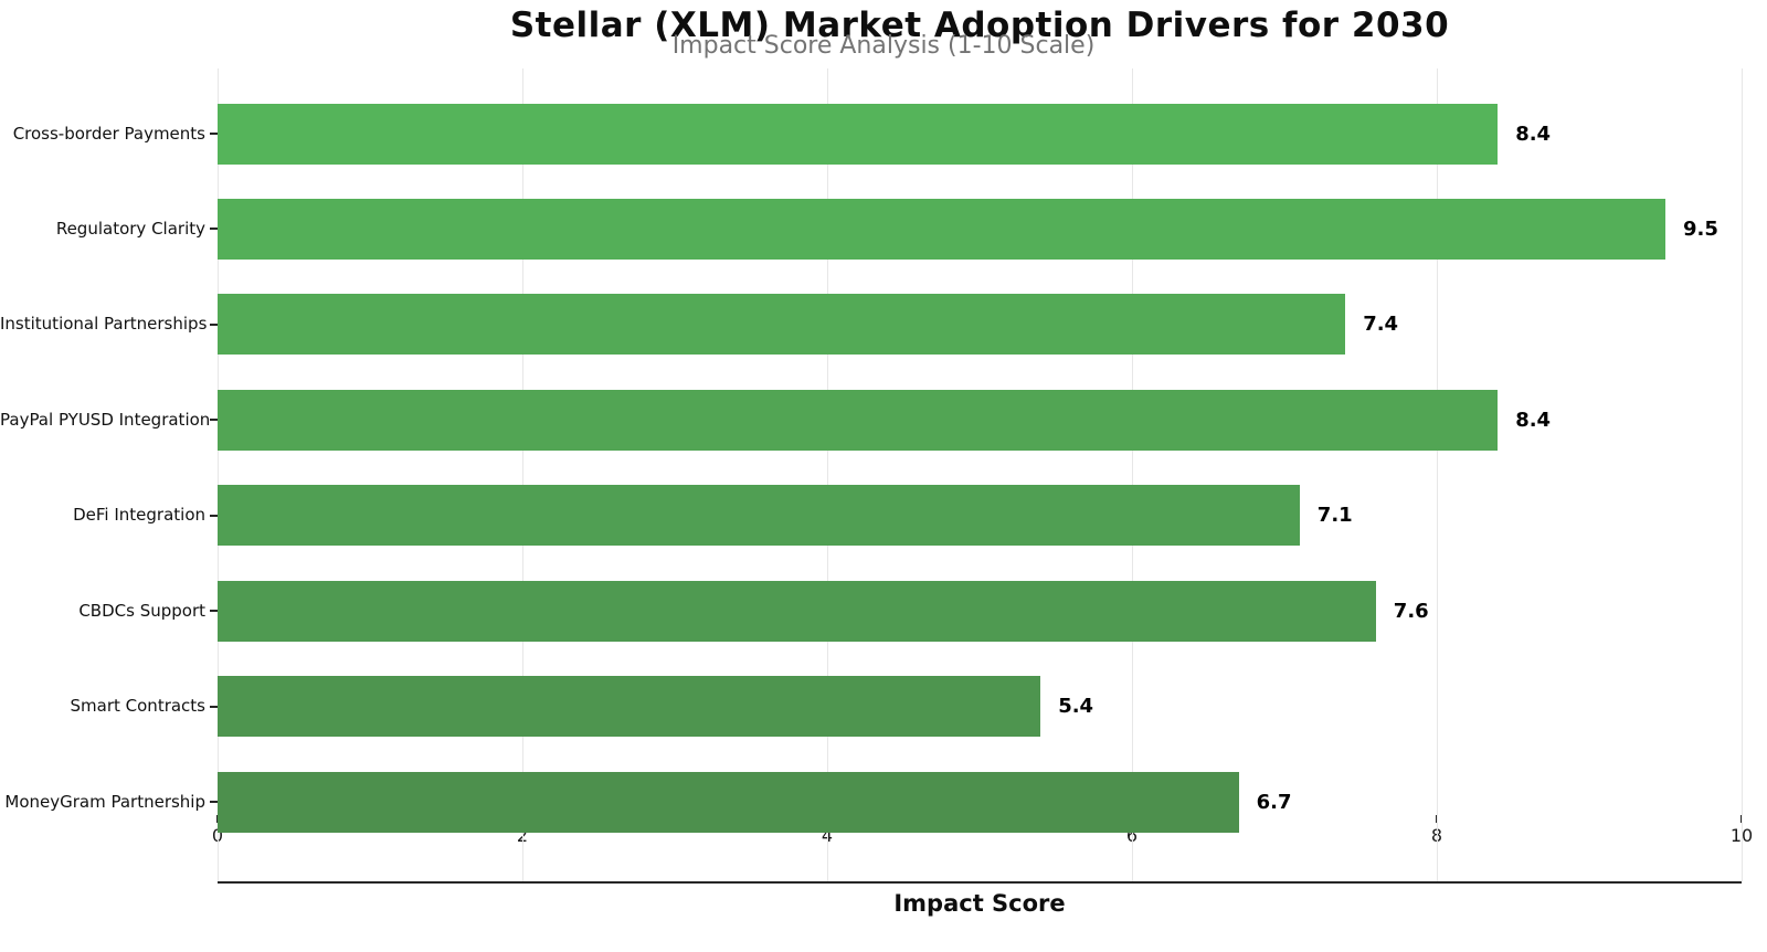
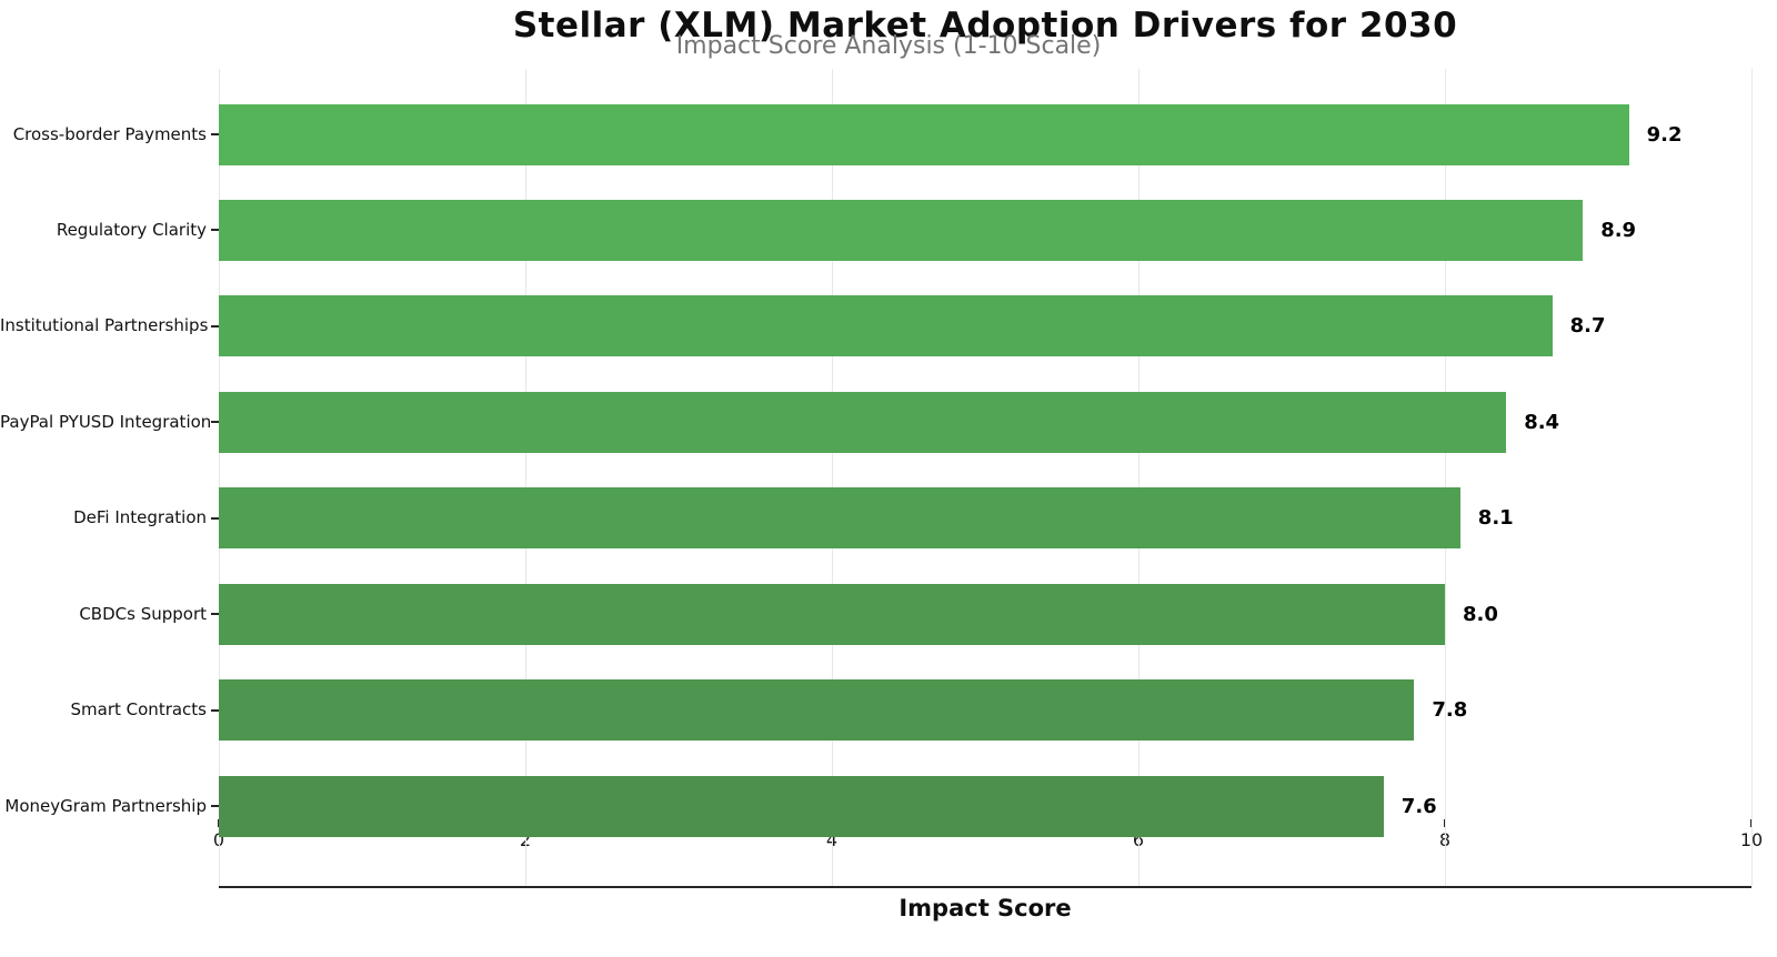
Cross-border Payments: 8.4 -> 9.2
Regulatory Clarity: 9.5 -> 8.9
Institutional Partnerships: 7.4 -> 8.7
DeFi Integration: 7.1 -> 8.1
CBDCs Support: 7.6 -> 8.0
Smart Contracts: 5.4 -> 7.8
MoneyGram Partnership: 6.7 -> 7.6
